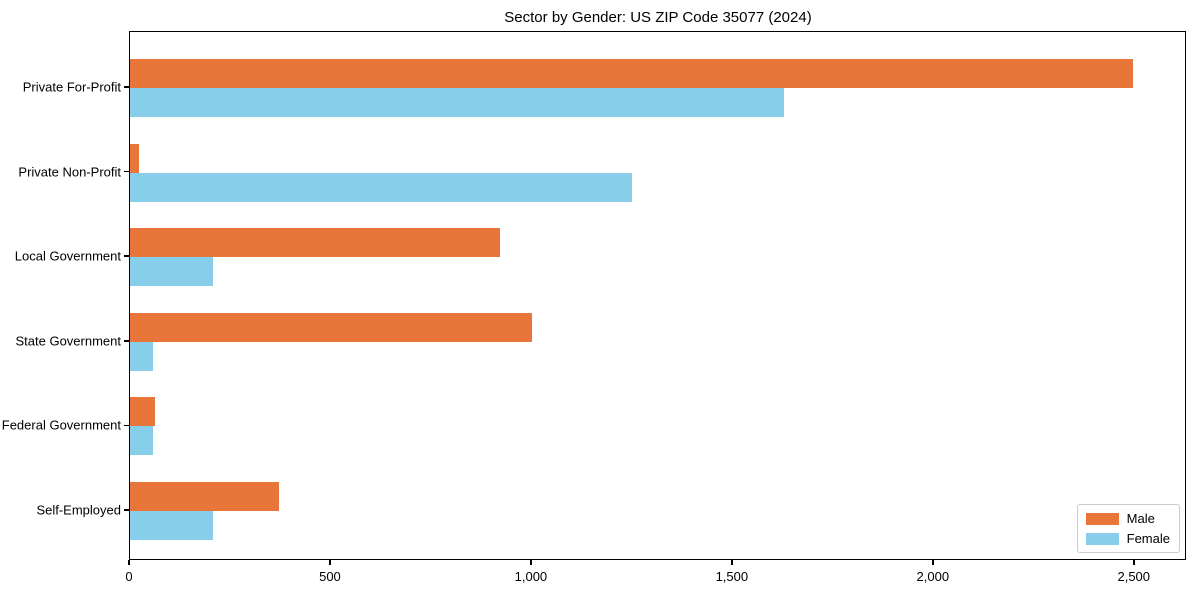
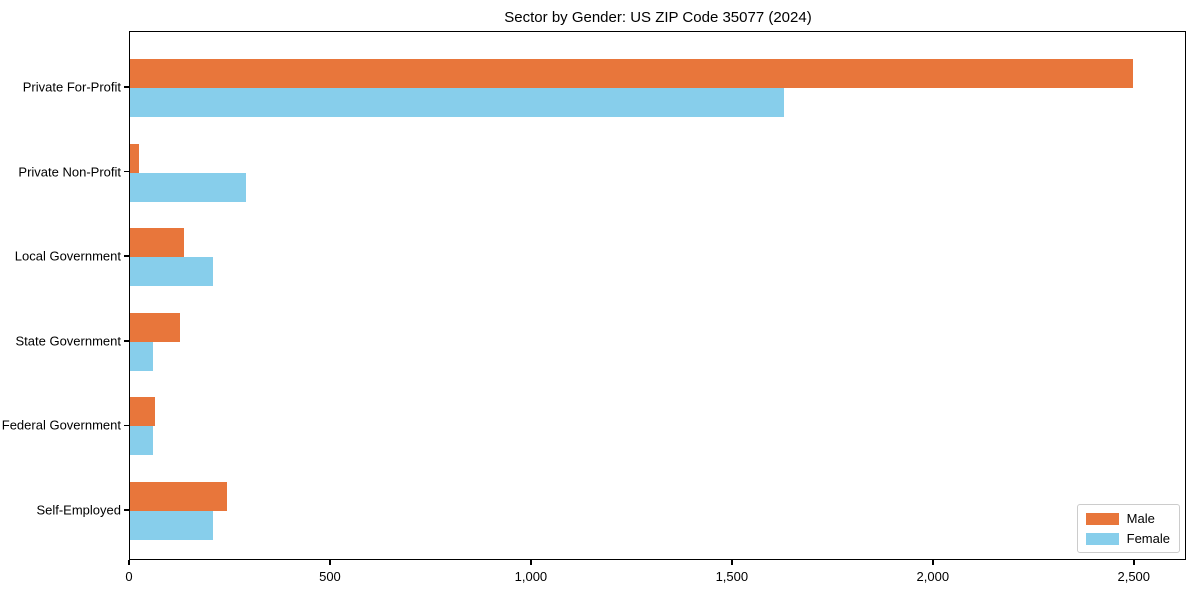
Female/Private Non-Profit: 1250 -> 290
Male/Local Government: 920 -> 130
Male/State Government: 1000 -> 120
Male/Self-Employed: 370 -> 240
